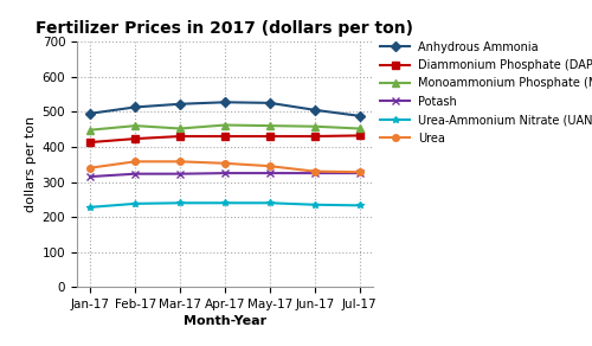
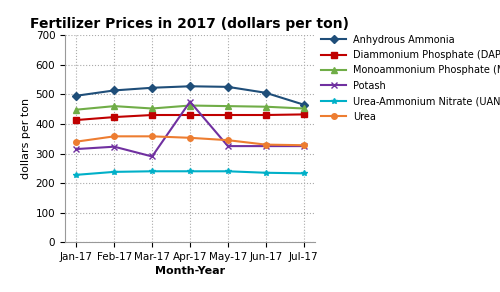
Potash/Mar-17: 323 -> 290
Potash/Apr-17: 325 -> 475
Anhydrous Ammonia/Jul-17: 488 -> 465
